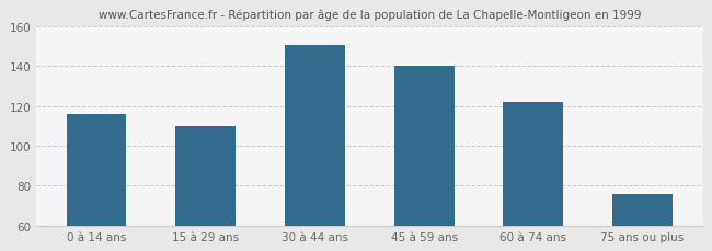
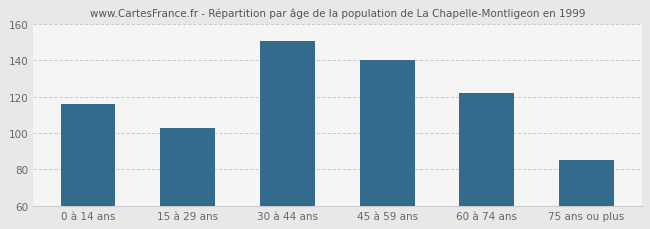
15 à 29 ans: 110 -> 103
75 ans ou plus: 76 -> 85
